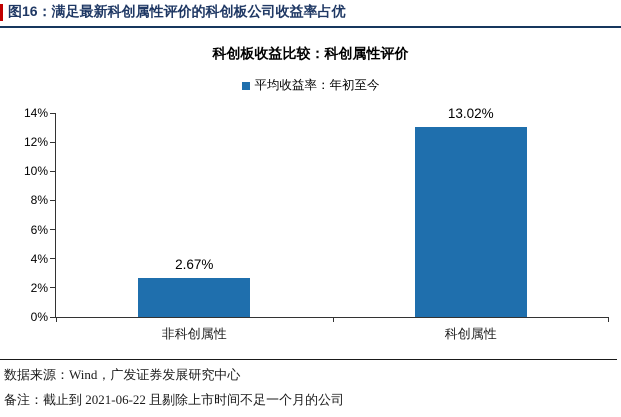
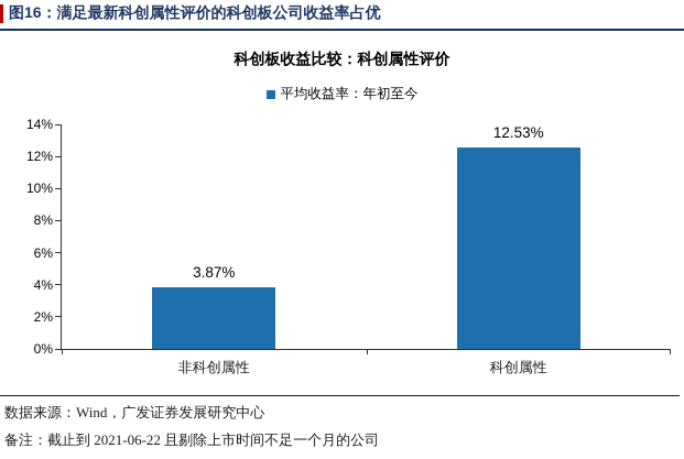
非科创属性: 2.67% -> 3.87%
科创属性: 13.02% -> 12.53%
